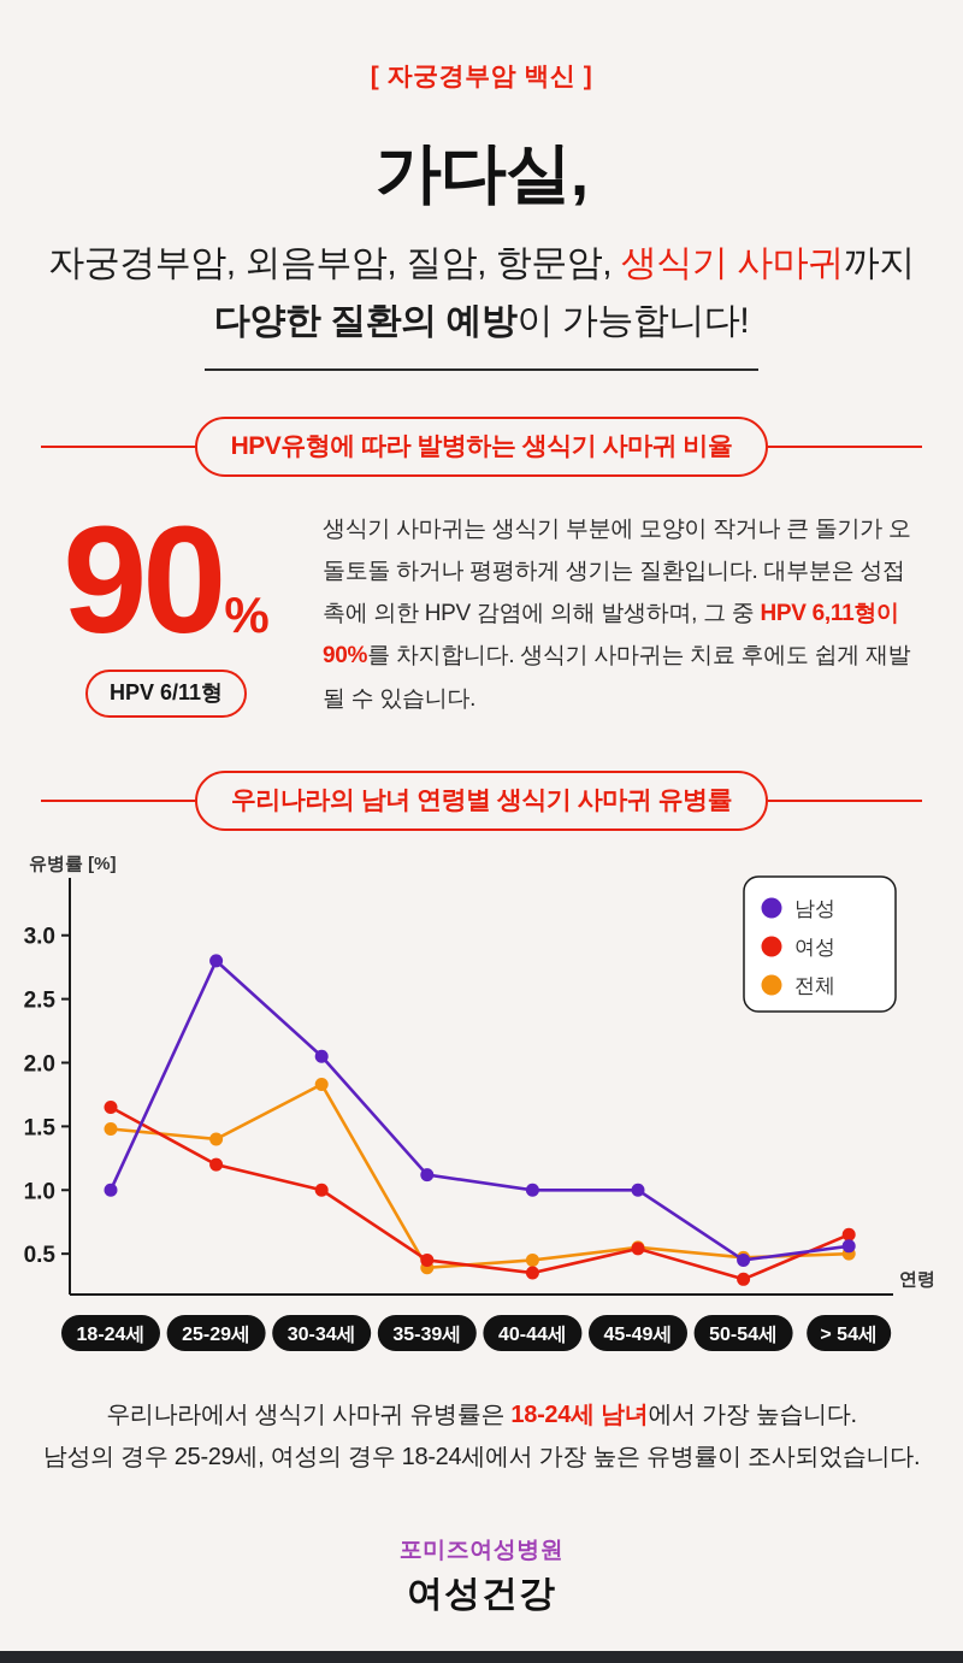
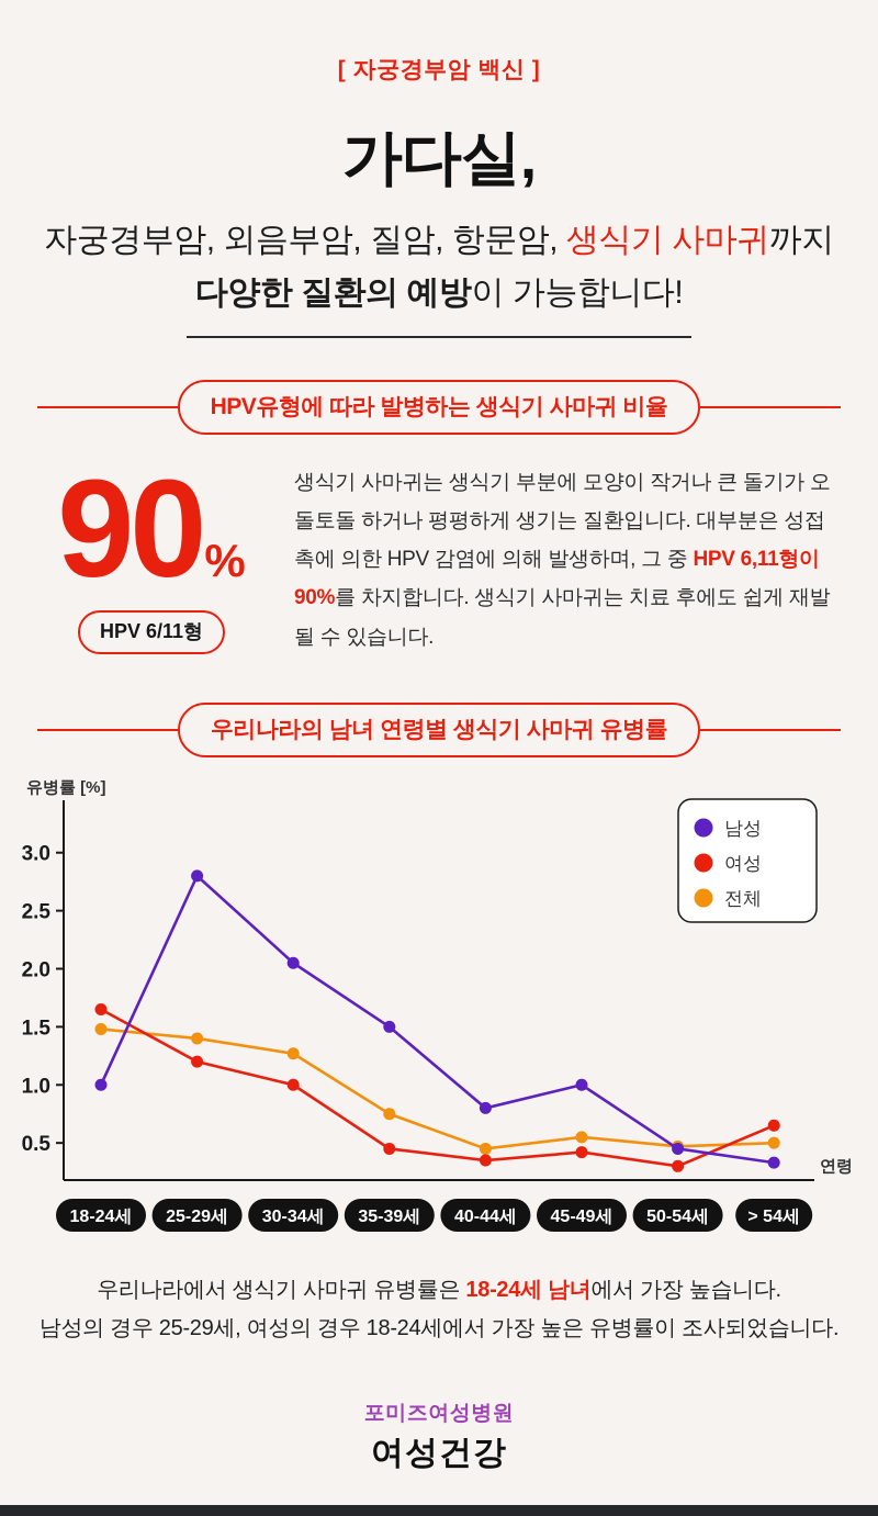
전체/30-34세: 1.83 -> 1.27
남성/35-39세: 1.12 -> 1.50
전체/35-39세: 0.39 -> 0.75
남성/40-44세: 1.00 -> 0.80
여성/45-49세: 0.54 -> 0.42
남성/> 54세: 0.56 -> 0.33
